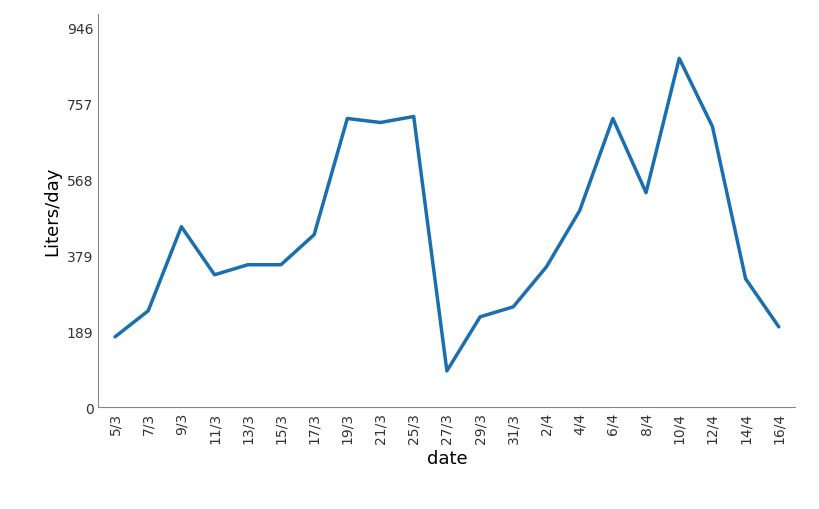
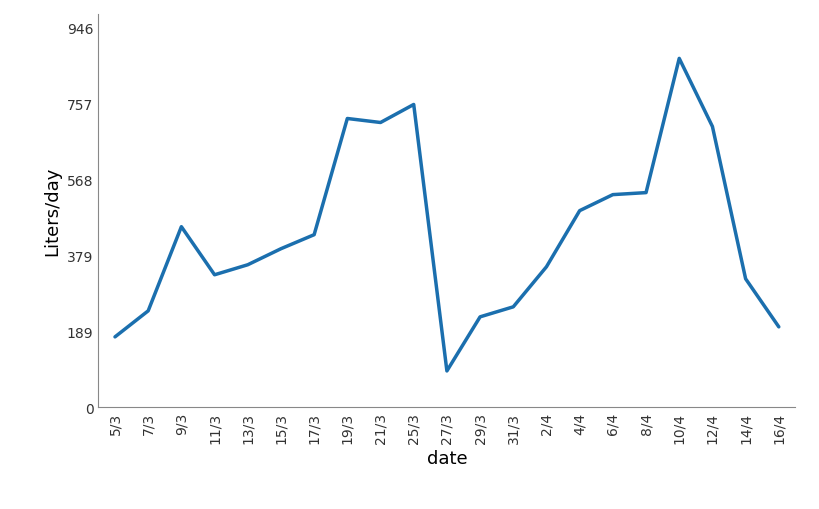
15/3: 355 -> 395
25/3: 725 -> 755
6/4: 720 -> 530
